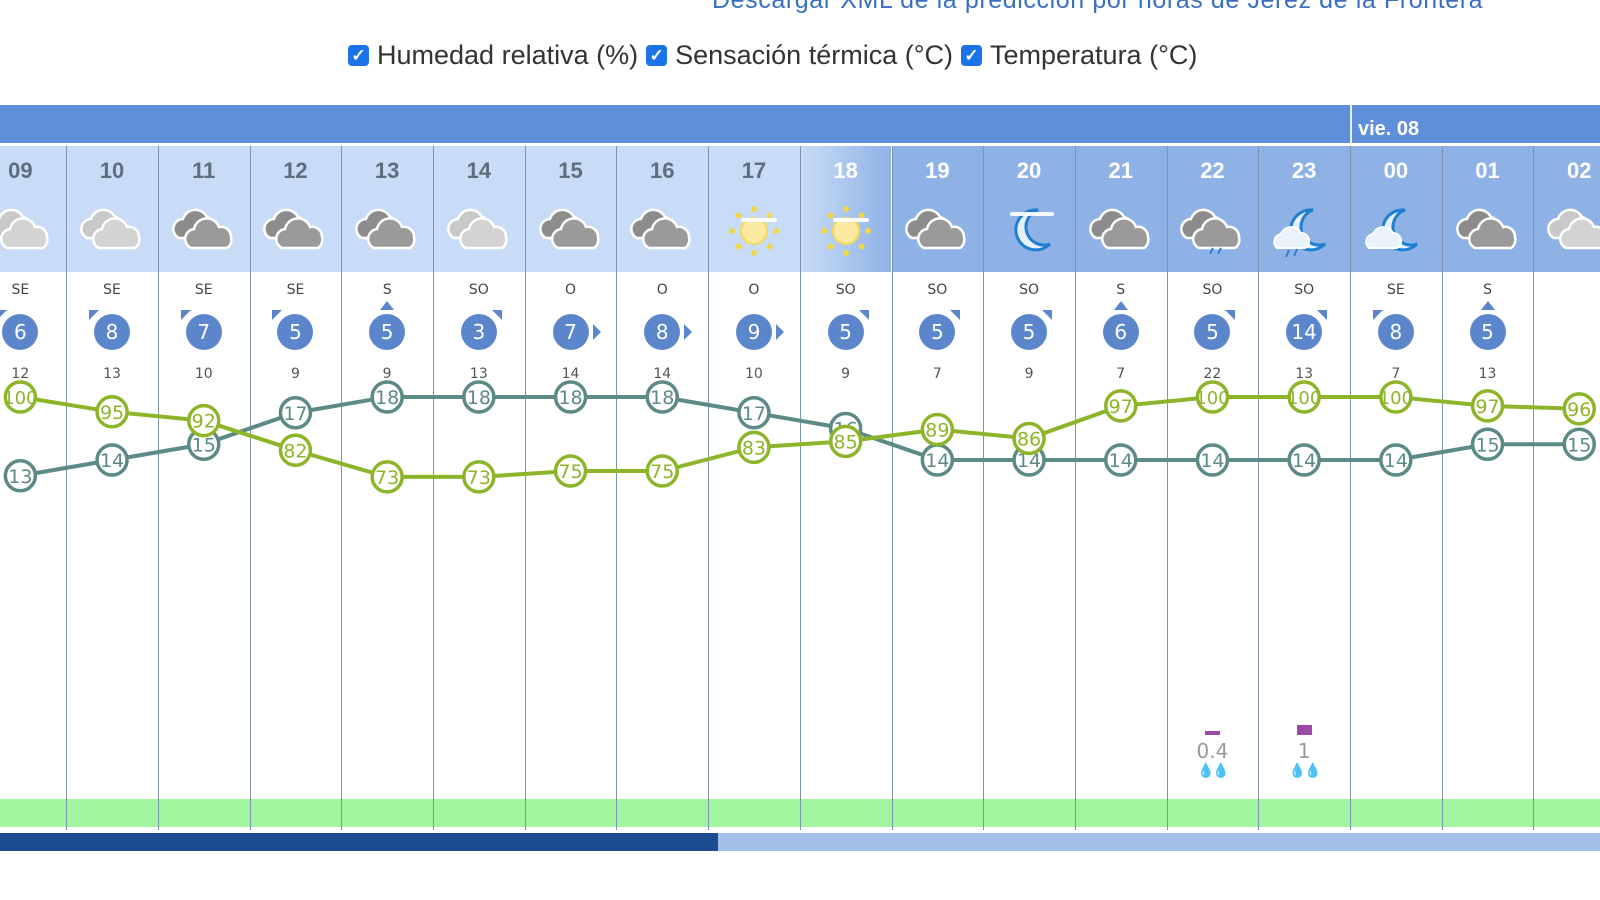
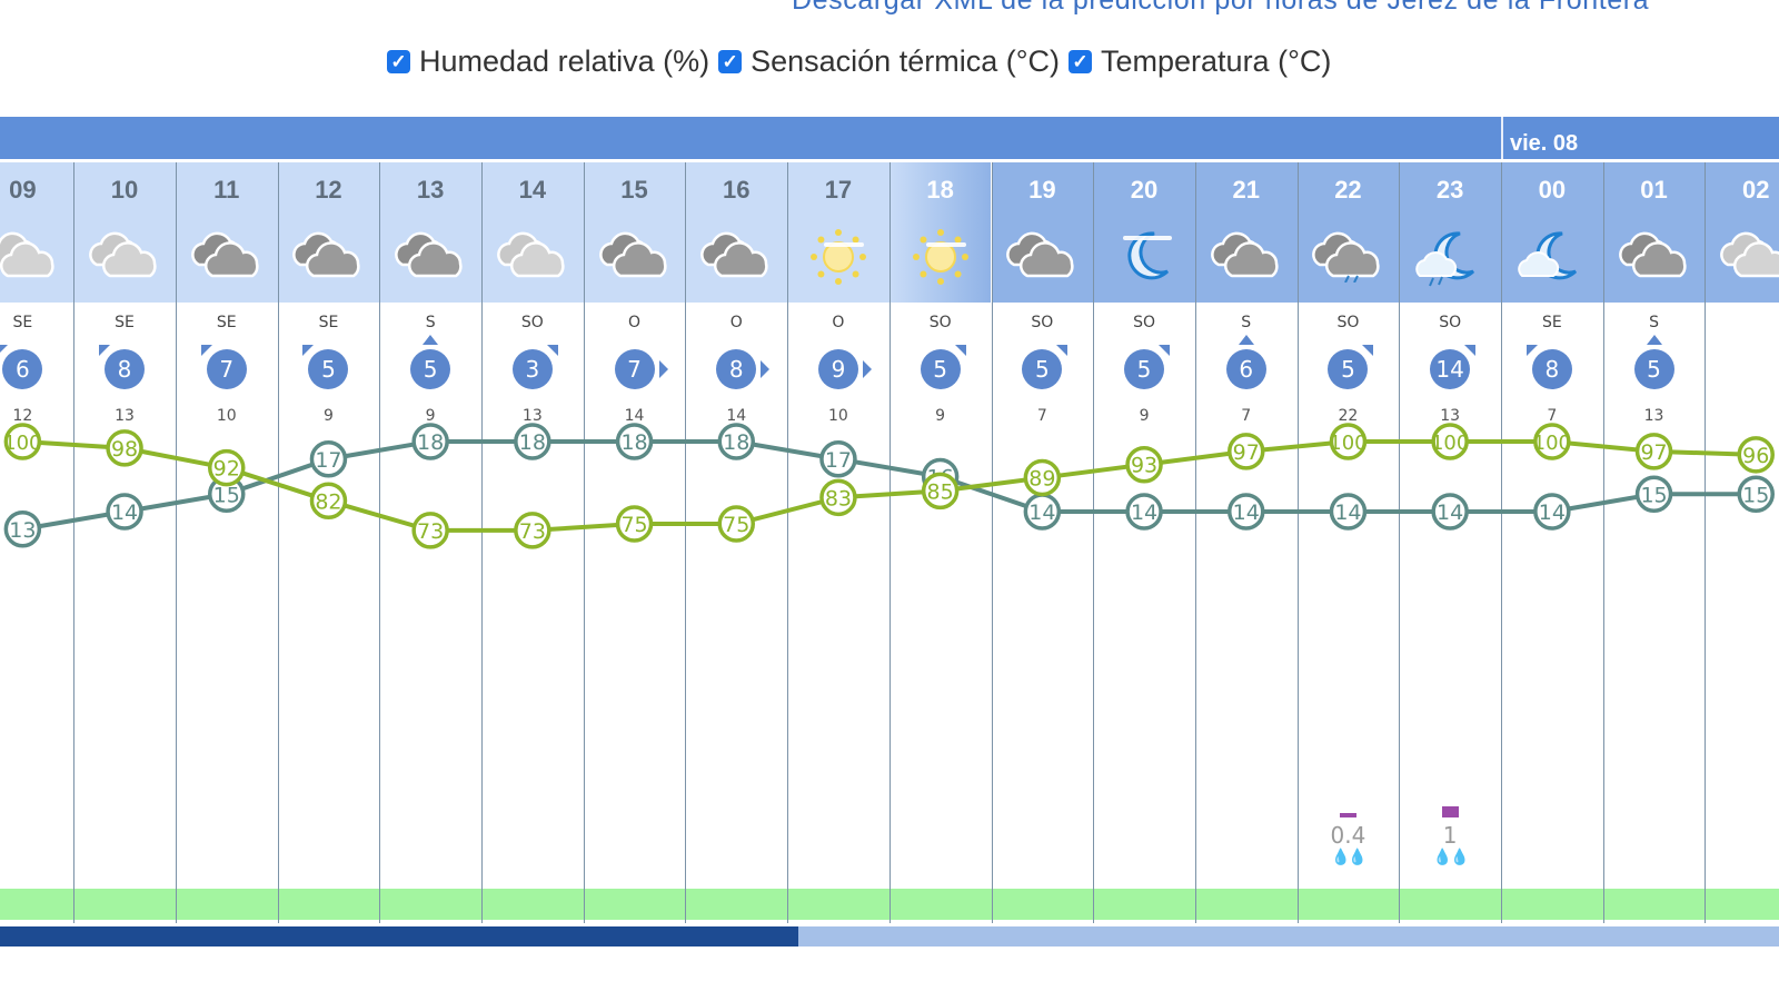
Humedad relativa (%)/10: 95 -> 98
Humedad relativa (%)/20: 86 -> 93
